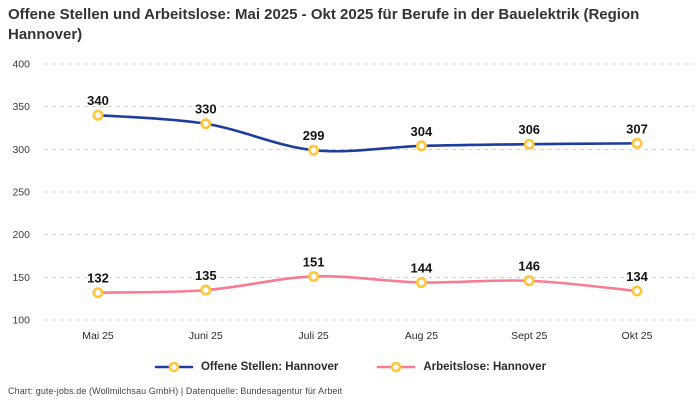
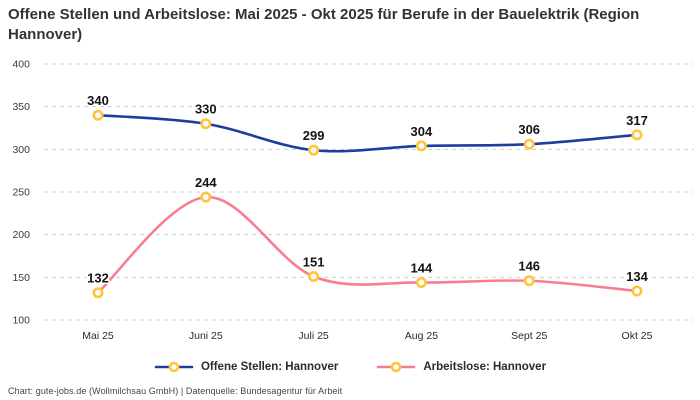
Arbeitslose: Hannover/Juni 25: 135 -> 244
Offene Stellen: Hannover/Okt 25: 307 -> 317
